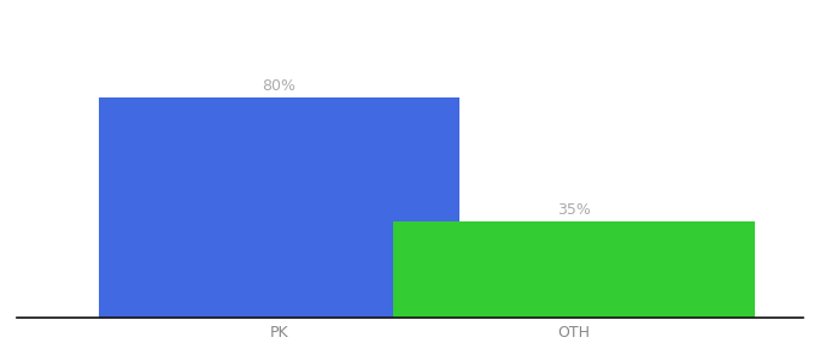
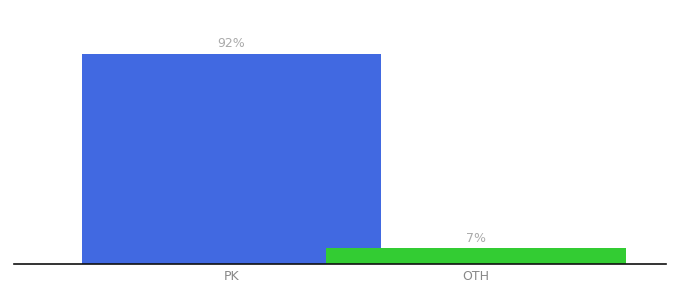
PK: 80% -> 92%
OTH: 35% -> 7%
